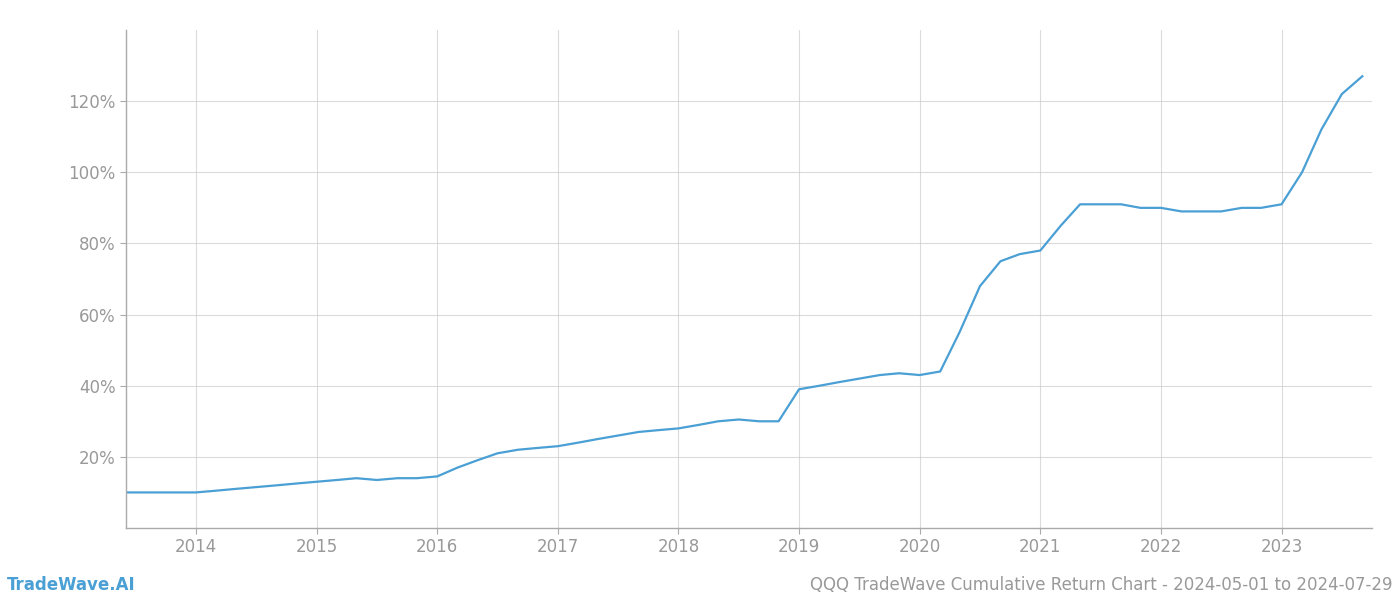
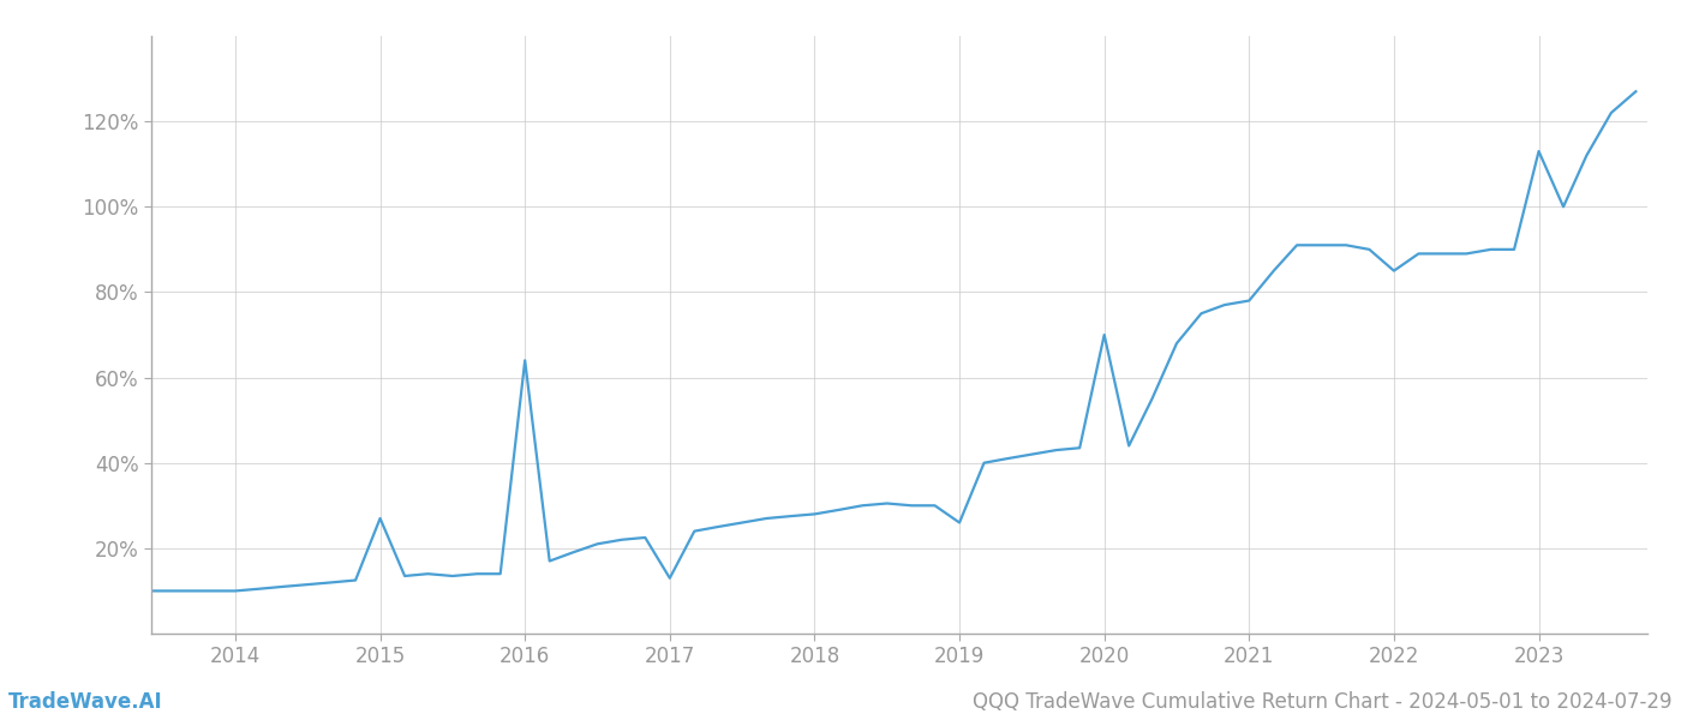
2015: 13.0% -> 27.0%
2016: 14.5% -> 64.0%
2017: 23.0% -> 13.0%
2019: 39.0% -> 26.0%
2020: 43.0% -> 70.0%
2022: 90.0% -> 85.0%
2023: 91.0% -> 113.0%
